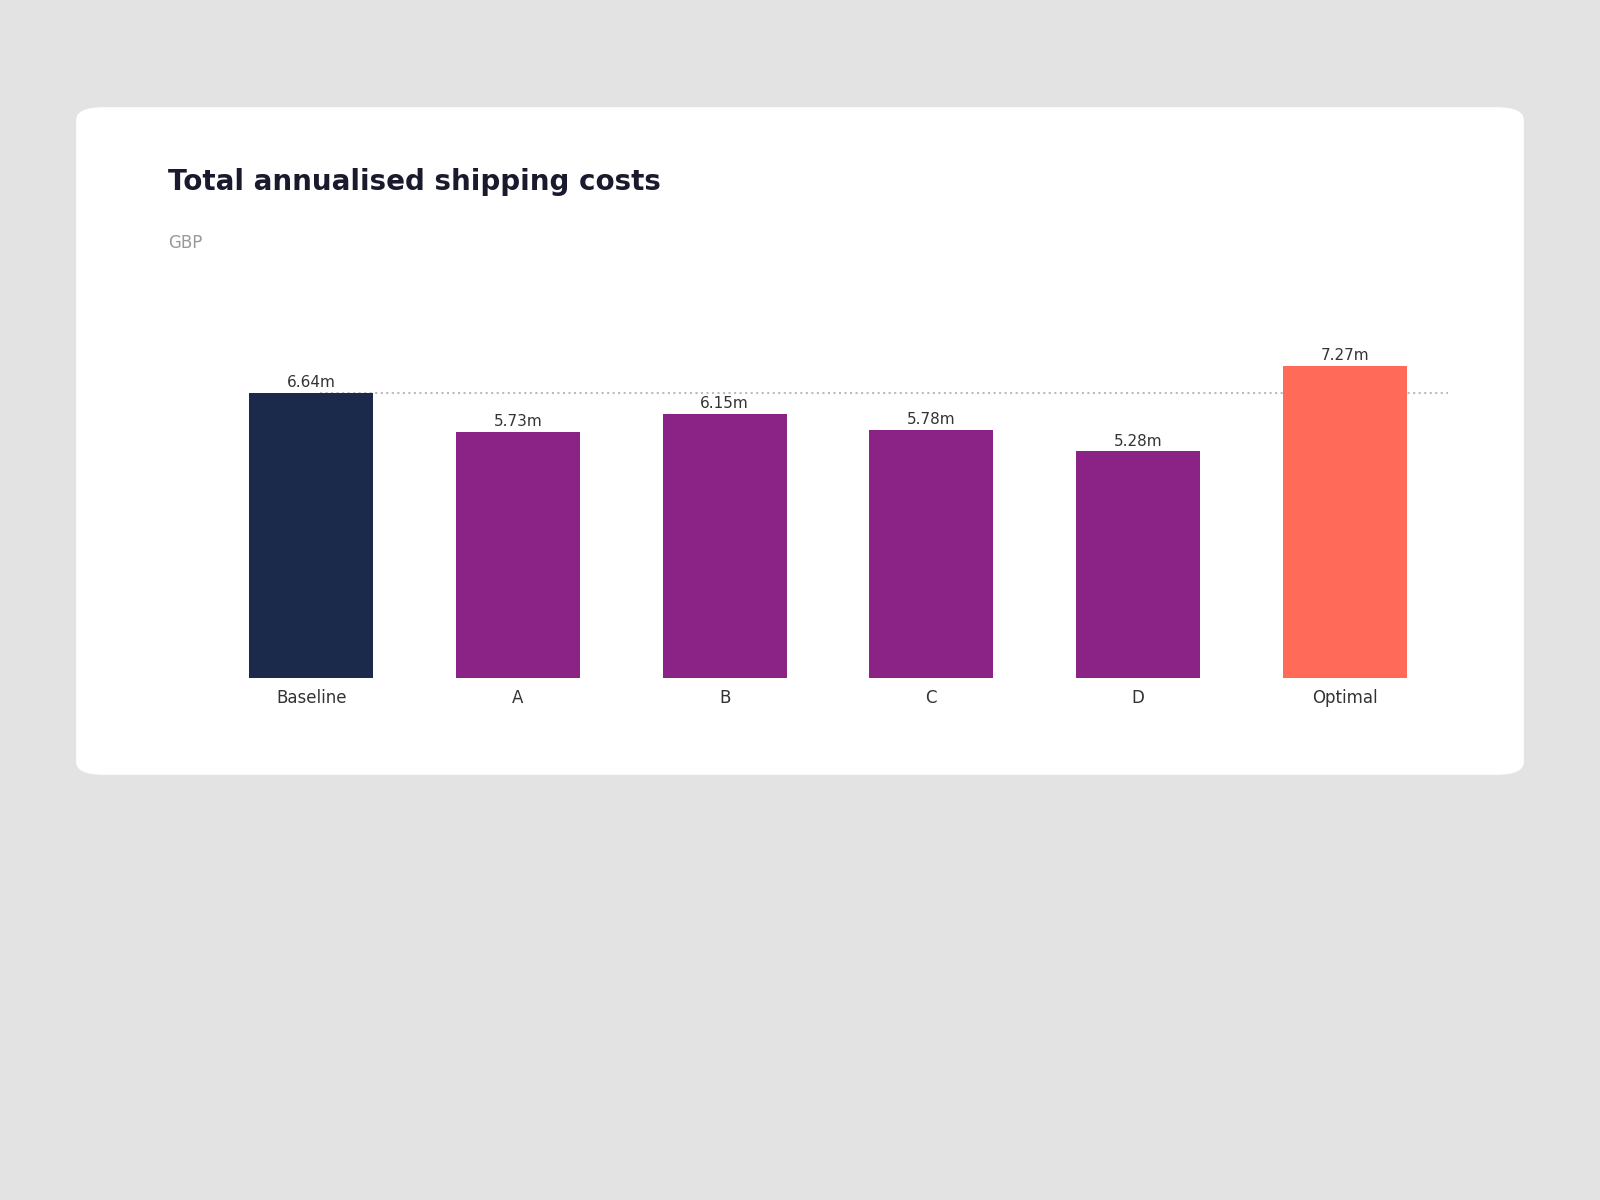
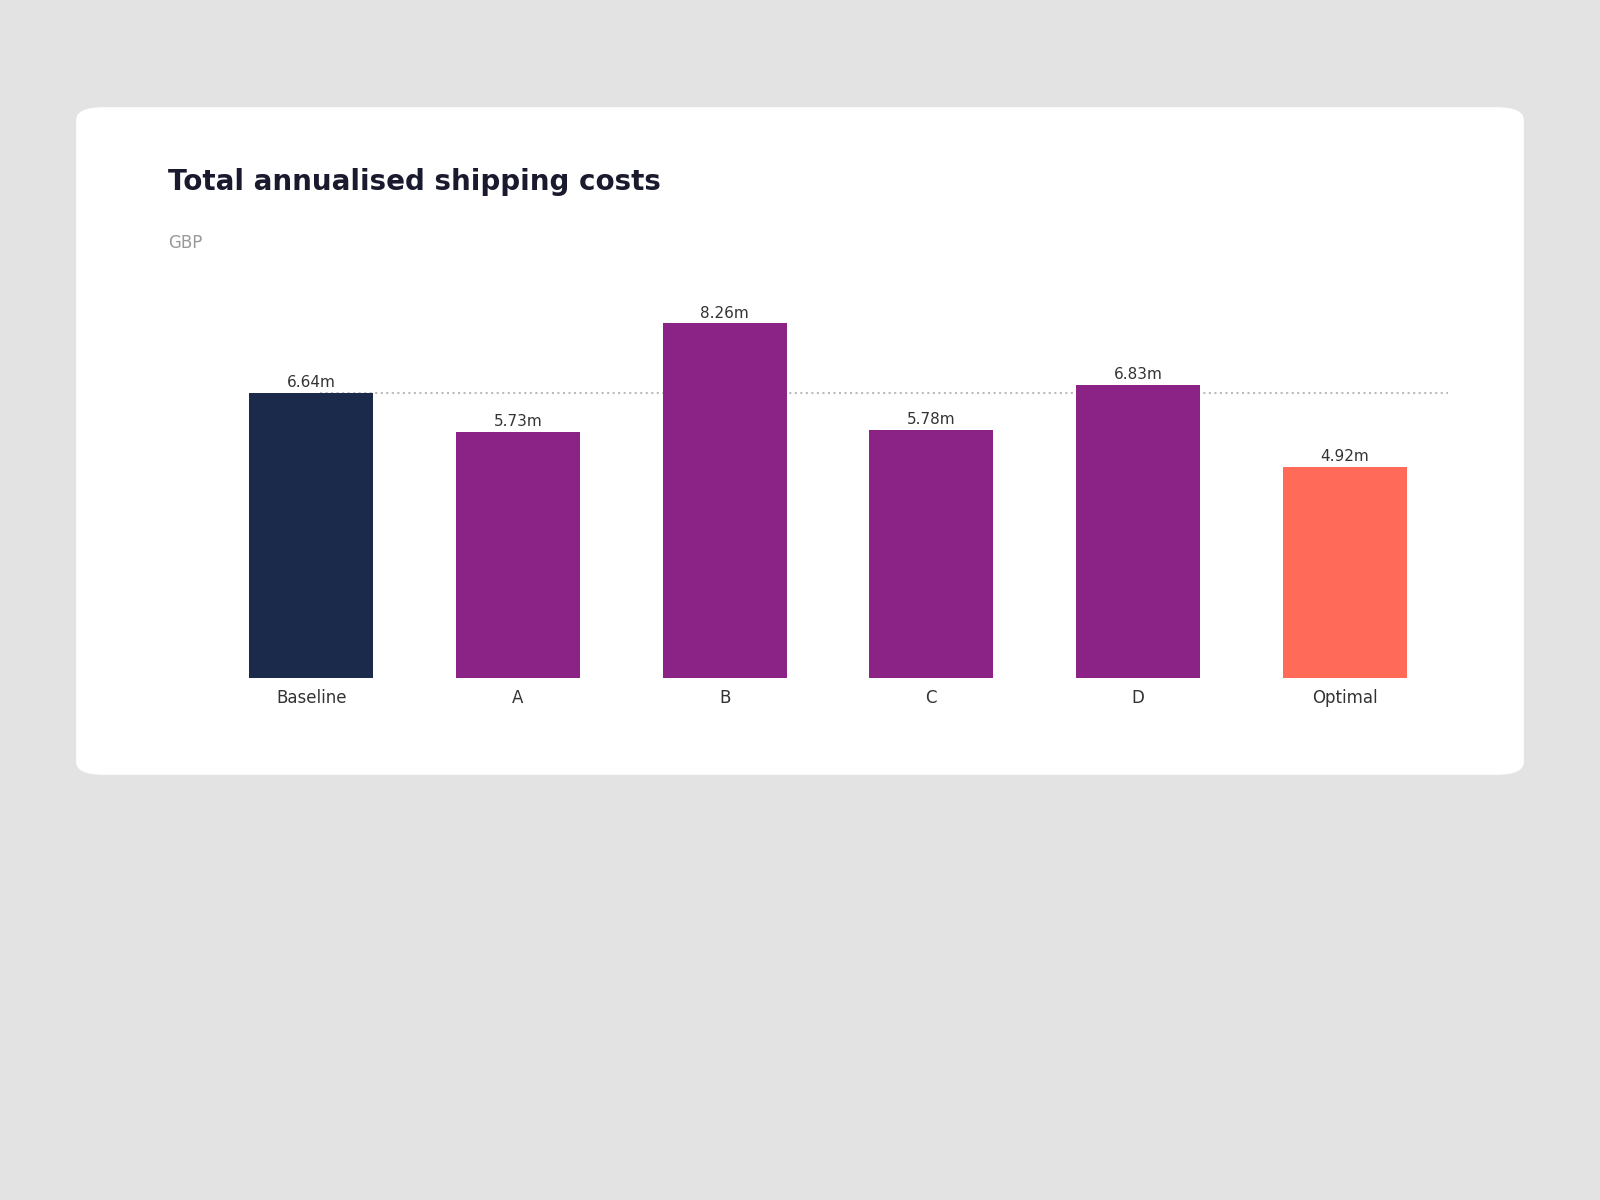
B: 6.15m -> 8.26m
D: 5.28m -> 6.83m
Optimal: 7.27m -> 4.92m
